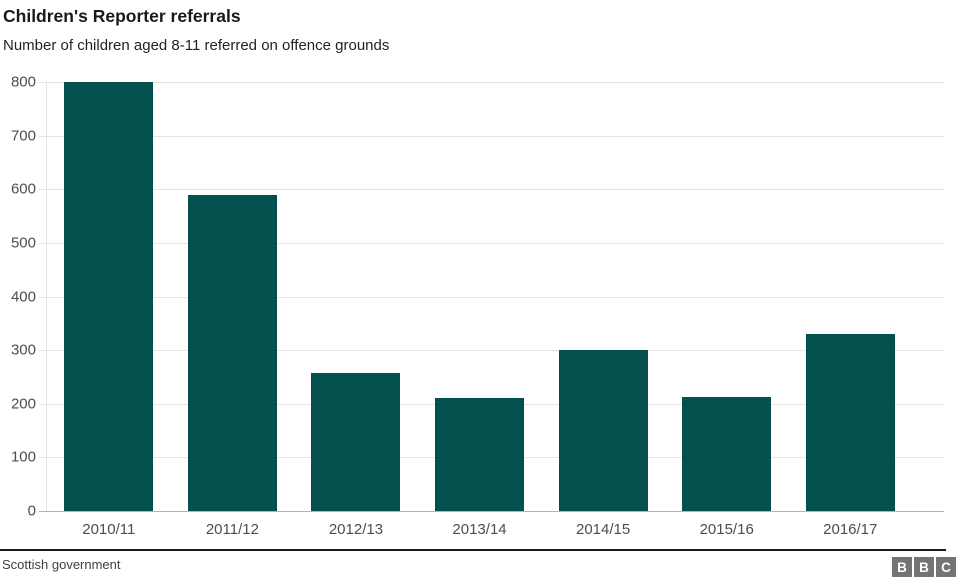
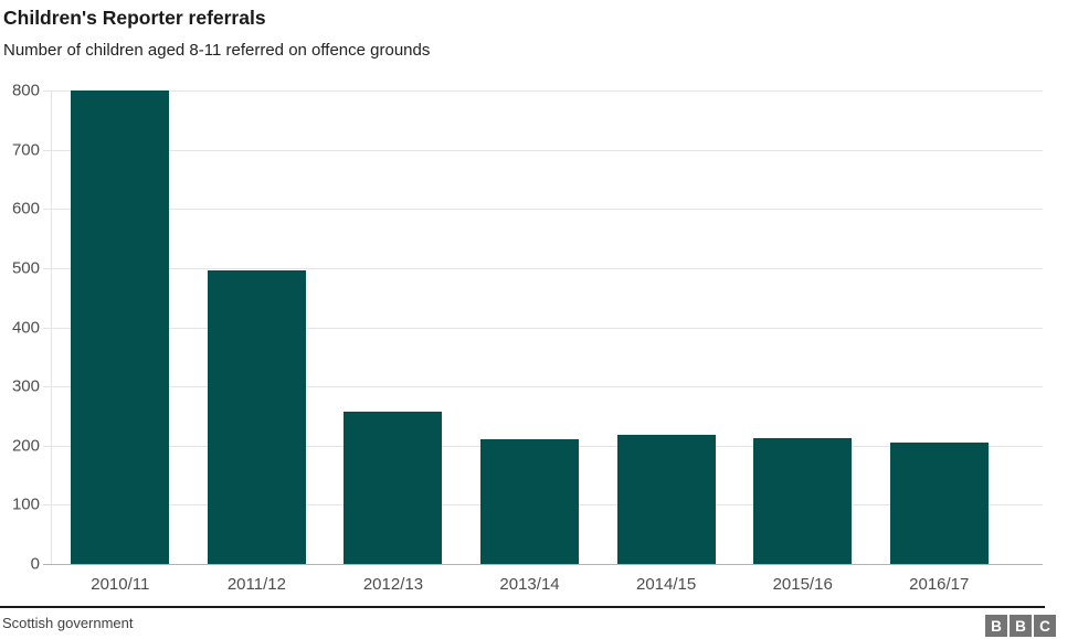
2011/12: 590 -> 500
2014/15: 300 -> 220
2016/17: 330 -> 200
